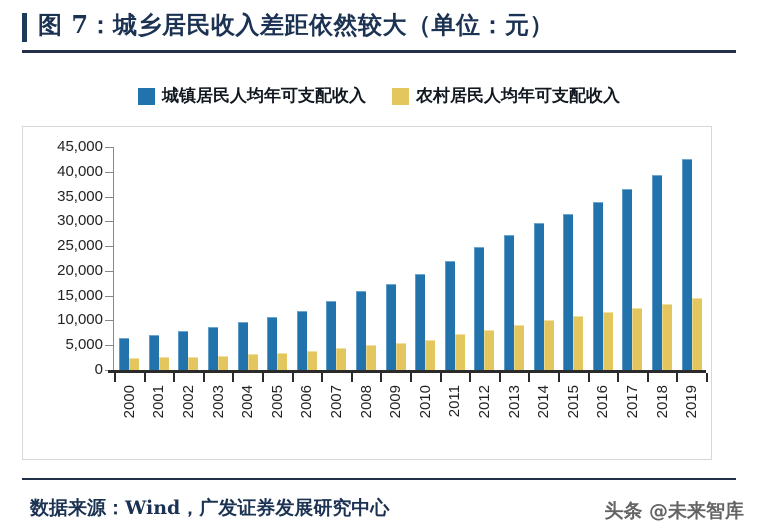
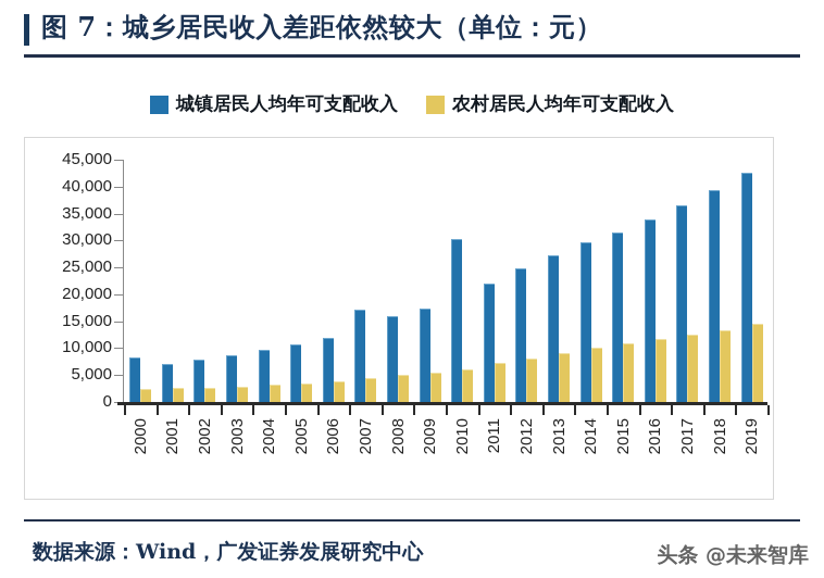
城镇居民人均年可支配收入/2000: 6000 -> 8000
城镇居民人均年可支配收入/2007: 14000 -> 17000
城镇居民人均年可支配收入/2010: 19000 -> 30000
